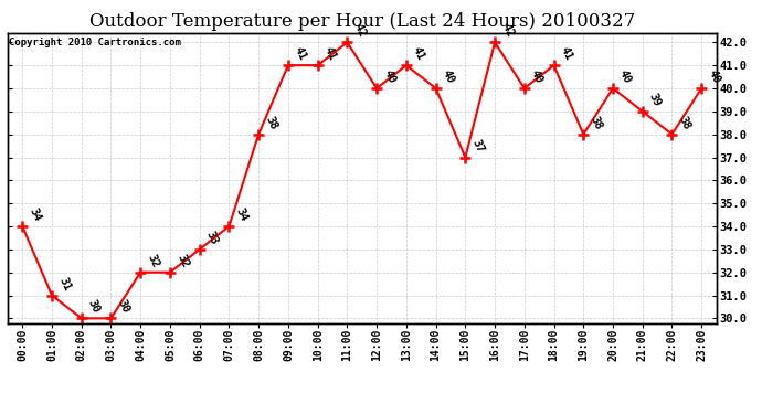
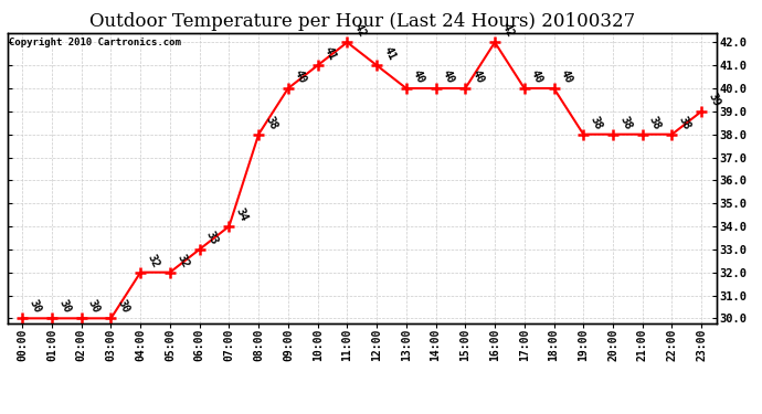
00:00: 34 -> 30
01:00: 31 -> 30
09:00: 41 -> 40
12:00: 40 -> 41
13:00: 41 -> 40
15:00: 37 -> 40
18:00: 41 -> 40
20:00: 40 -> 38
21:00: 39 -> 38
23:00: 40 -> 39
